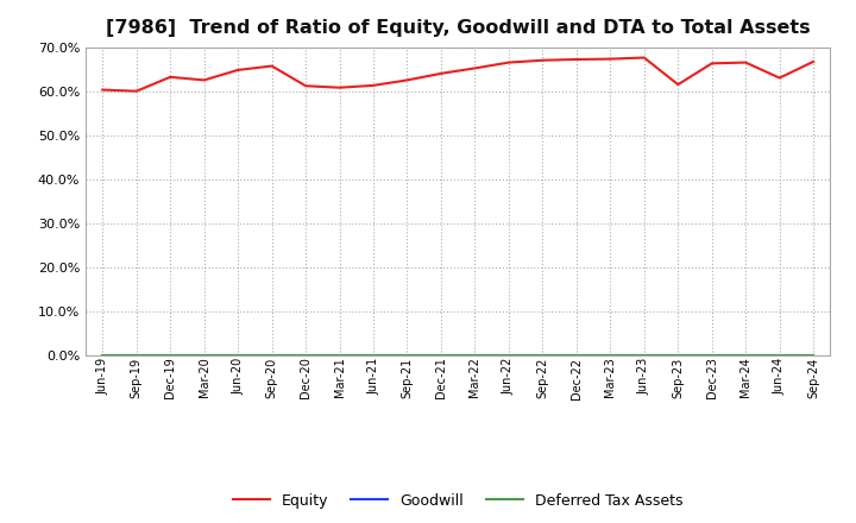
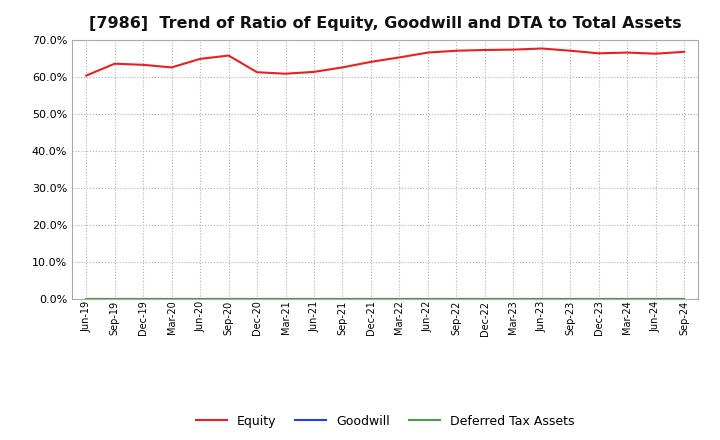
Equity/Sep-19: 60.0% -> 63.5%
Equity/Sep-23: 61.5% -> 67.0%
Equity/Jun-24: 63.0% -> 66.2%
